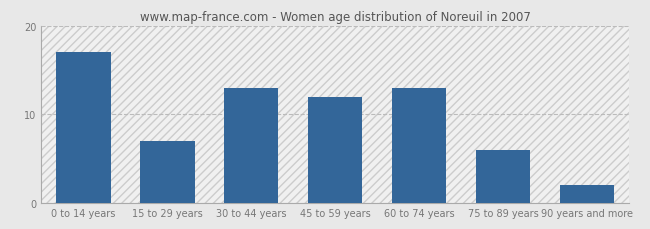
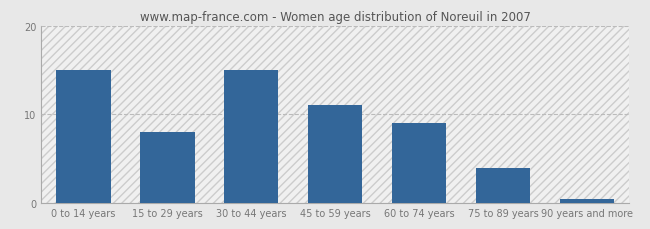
0 to 14 years: 17.0 -> 15.0
15 to 29 years: 7.0 -> 8.0
30 to 44 years: 13.0 -> 15.0
45 to 59 years: 12.0 -> 11.0
60 to 74 years: 13.0 -> 9.0
75 to 89 years: 6.0 -> 4.0
90 years and more: 2.0 -> 0.5
